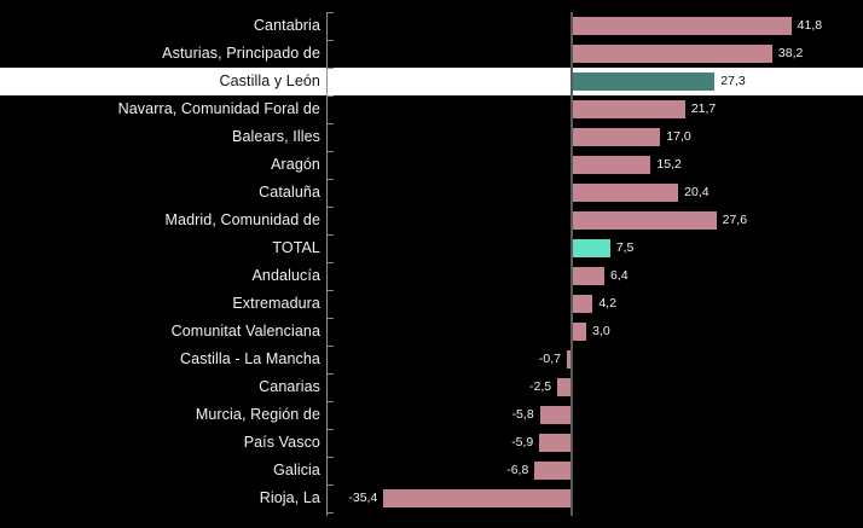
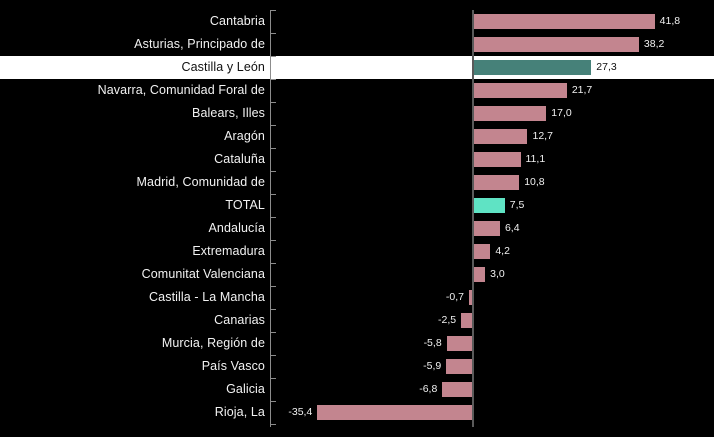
Aragón: 15,2 -> 12,7
Cataluña: 20,4 -> 11,1
Madrid, Comunidad de: 27,6 -> 10,8
